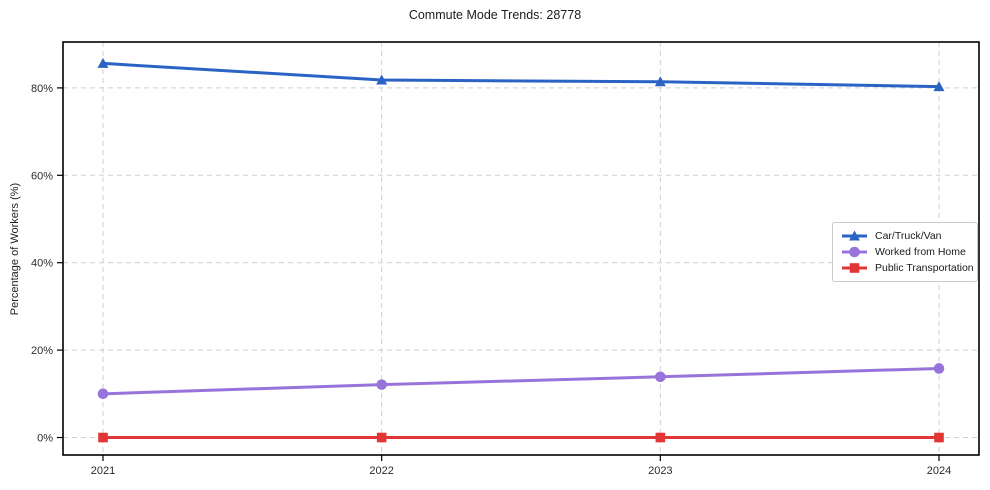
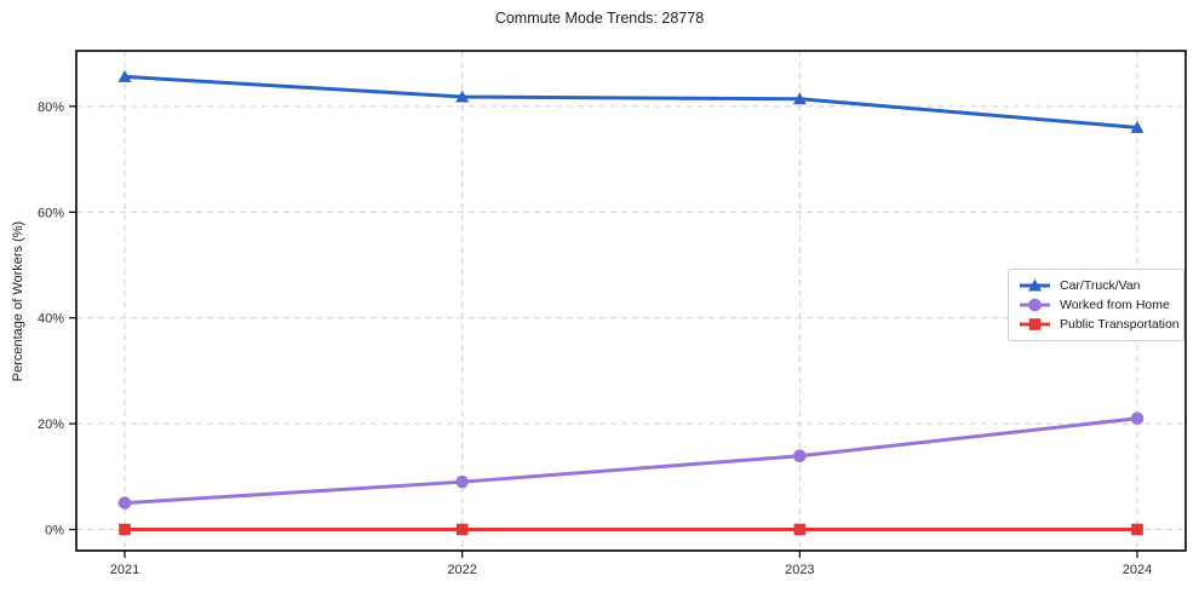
Worked from Home/2021: 10% -> 5%
Worked from Home/2022: 12% -> 9%
Car/Truck/Van/2024: 80% -> 76%
Worked from Home/2024: 16% -> 21%
